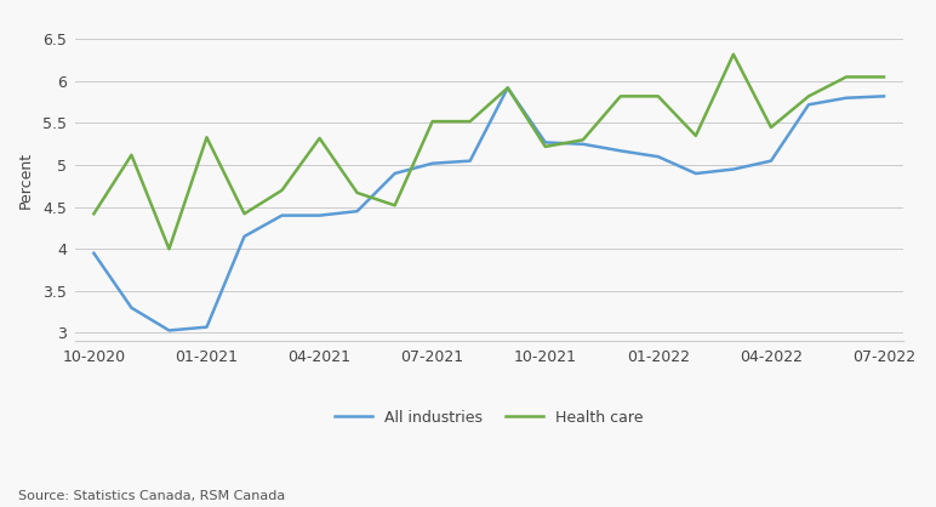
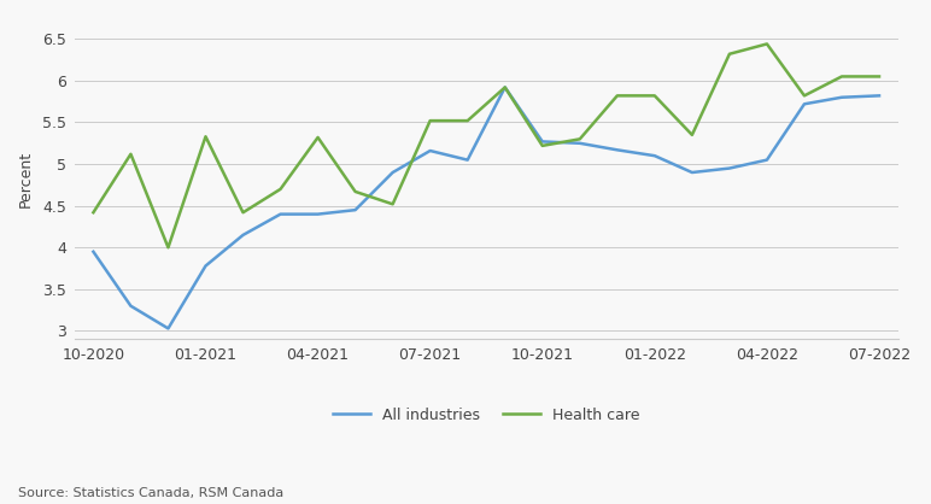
All industries/01-2021: 3.07 -> 3.78
All industries/07-2021: 5.02 -> 5.16
Health care/04-2022: 5.45 -> 6.44
